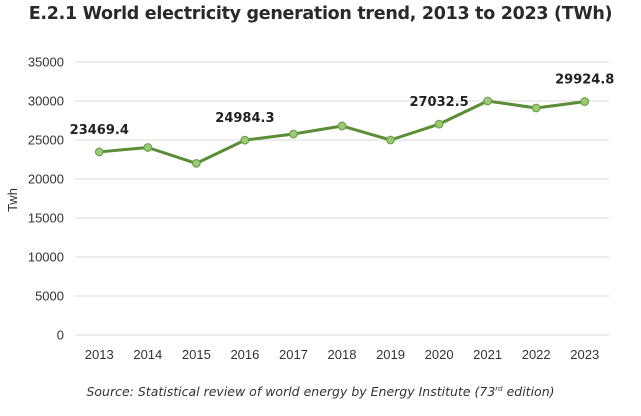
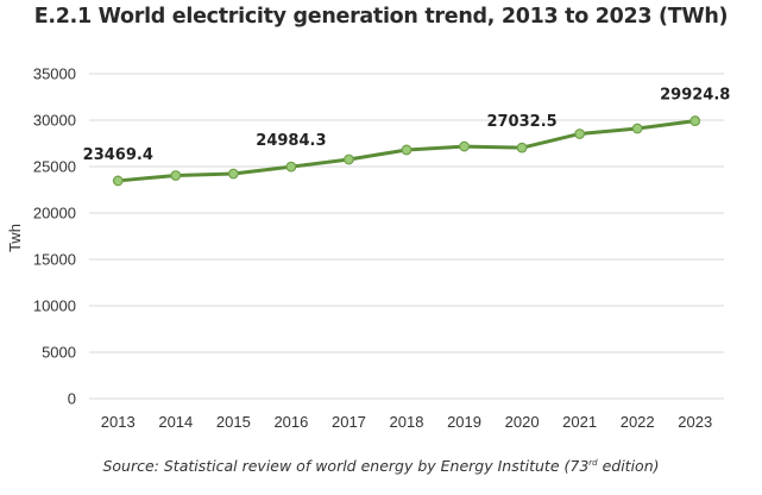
2015: 22000 -> 24000
2019: 25000 -> 27000
2021: 30000 -> 29000
